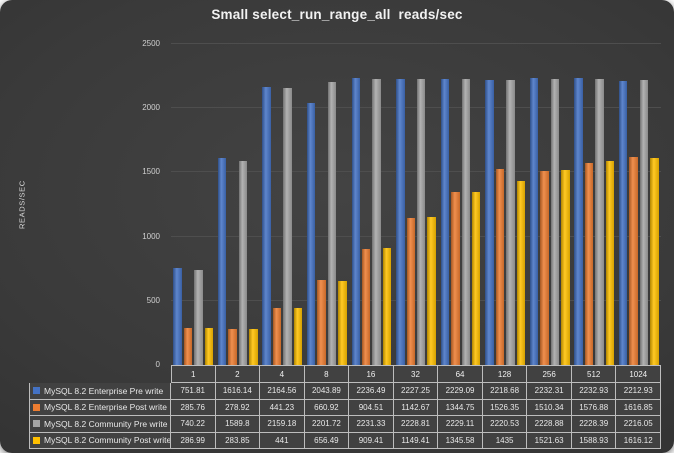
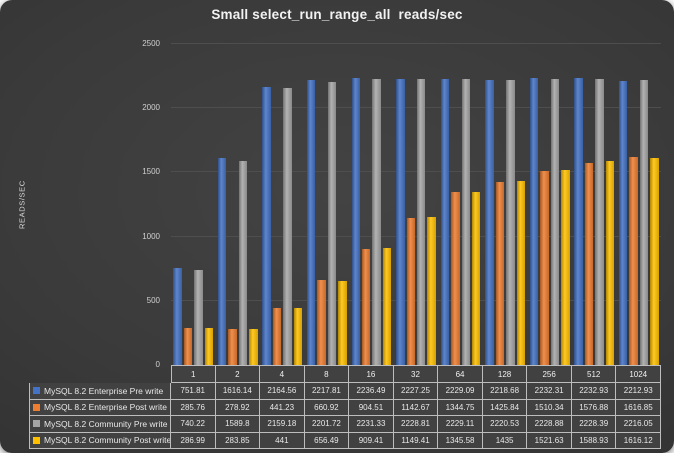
MySQL 8.2 Enterprise Pre write/8: 2043.89 -> 2217.81
MySQL 8.2 Enterprise Post write/128: 1526.35 -> 1425.84
